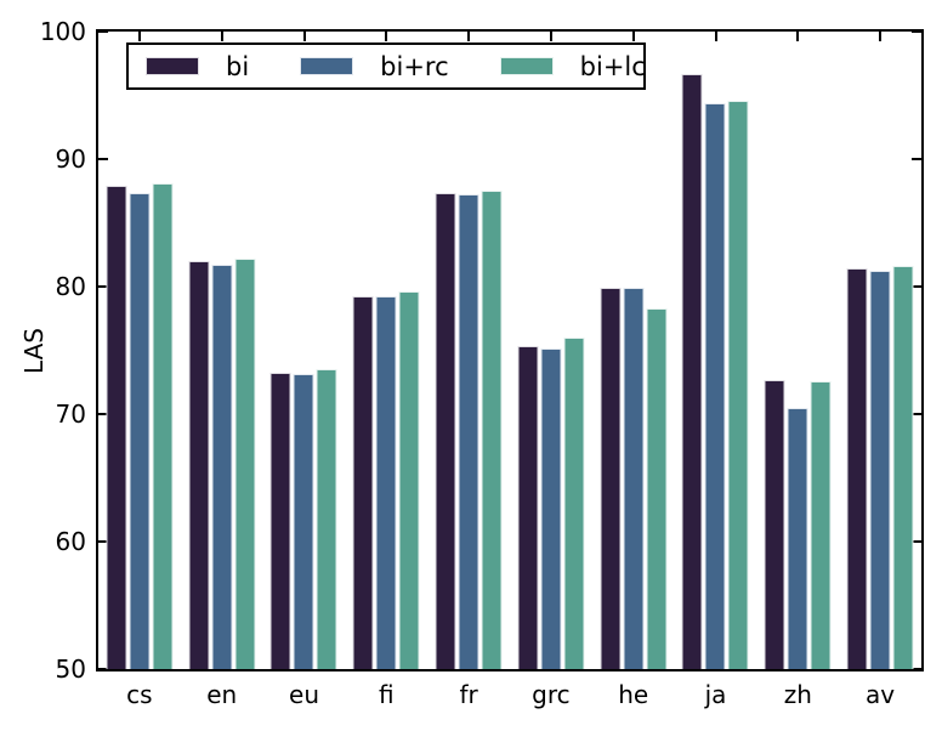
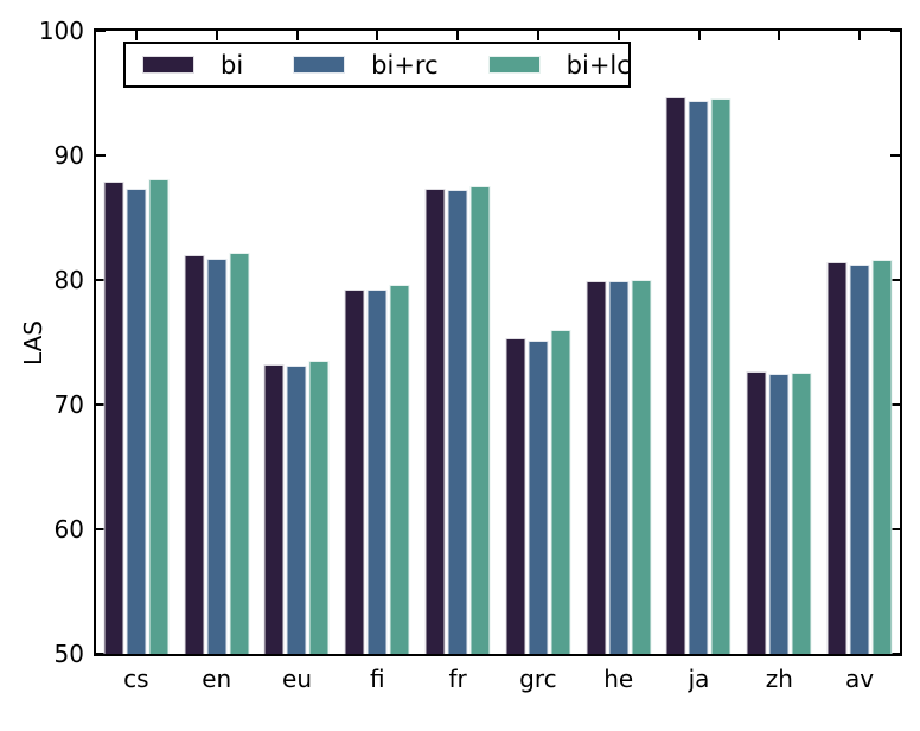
bi+lc/he: 78.3 -> 80.0
bi/ja: 96.7 -> 94.7
bi+rc/zh: 70.5 -> 72.5
